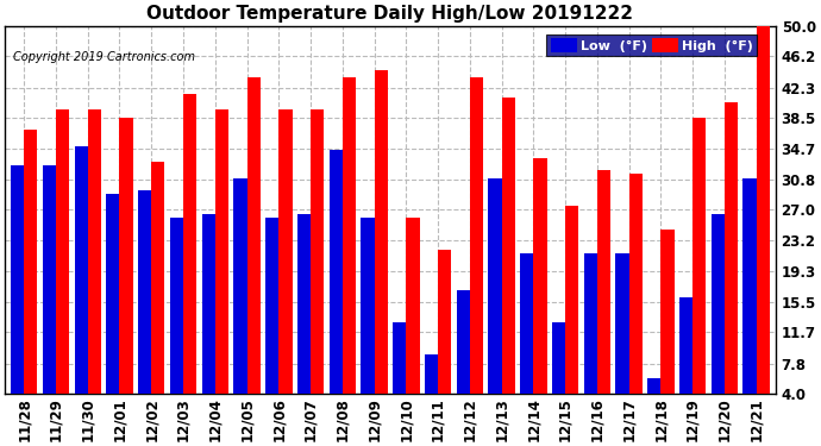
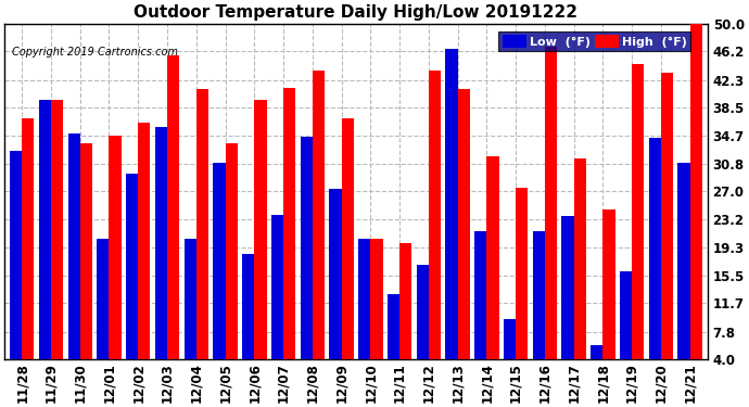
Low (°F)/11/29: 32.5 -> 39.6
High (°F)/11/30: 39.5 -> 33.6
Low (°F)/12/01: 29.0 -> 20.6
High (°F)/12/01: 38.5 -> 34.6
High (°F)/12/02: 33.0 -> 36.4
Low (°F)/12/03: 26.0 -> 35.8
High (°F)/12/03: 41.5 -> 45.6
Low (°F)/12/04: 26.5 -> 20.6
High (°F)/12/04: 39.5 -> 41.0
High (°F)/12/05: 43.5 -> 33.6
Low (°F)/12/06: 26.0 -> 18.4
Low (°F)/12/07: 26.5 -> 23.8
High (°F)/12/07: 39.5 -> 41.2
Low (°F)/12/09: 26.0 -> 27.4
High (°F)/12/09: 44.5 -> 37.0
Low (°F)/12/10: 13.0 -> 20.6
High (°F)/12/10: 26.0 -> 20.6
Low (°F)/12/11: 9.0 -> 13.0
High (°F)/12/11: 22.0 -> 20.0
Low (°F)/12/13: 31.0 -> 46.6
High (°F)/12/14: 33.5 -> 31.8
Low (°F)/12/15: 13.0 -> 9.6
High (°F)/12/16: 32.0 -> 46.8
Low (°F)/12/17: 21.5 -> 23.6
High (°F)/12/19: 38.5 -> 44.4
Low (°F)/12/20: 26.5 -> 34.4
High (°F)/12/20: 40.5 -> 43.2
